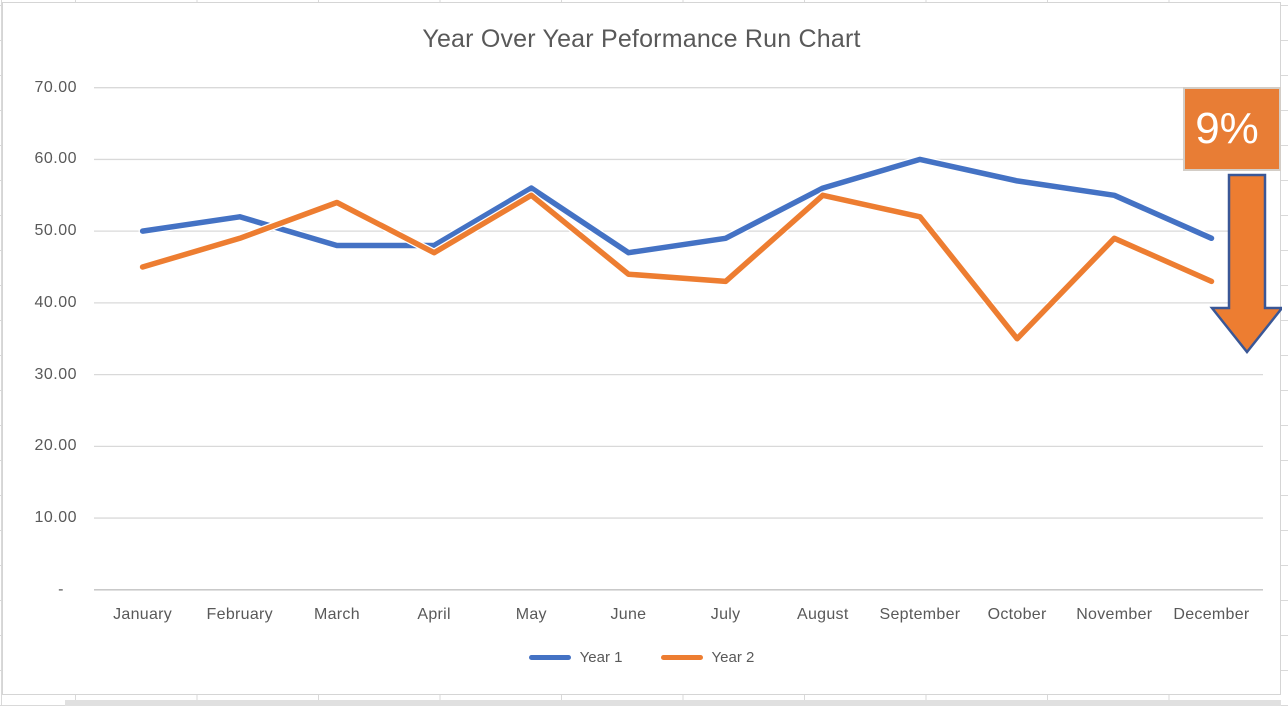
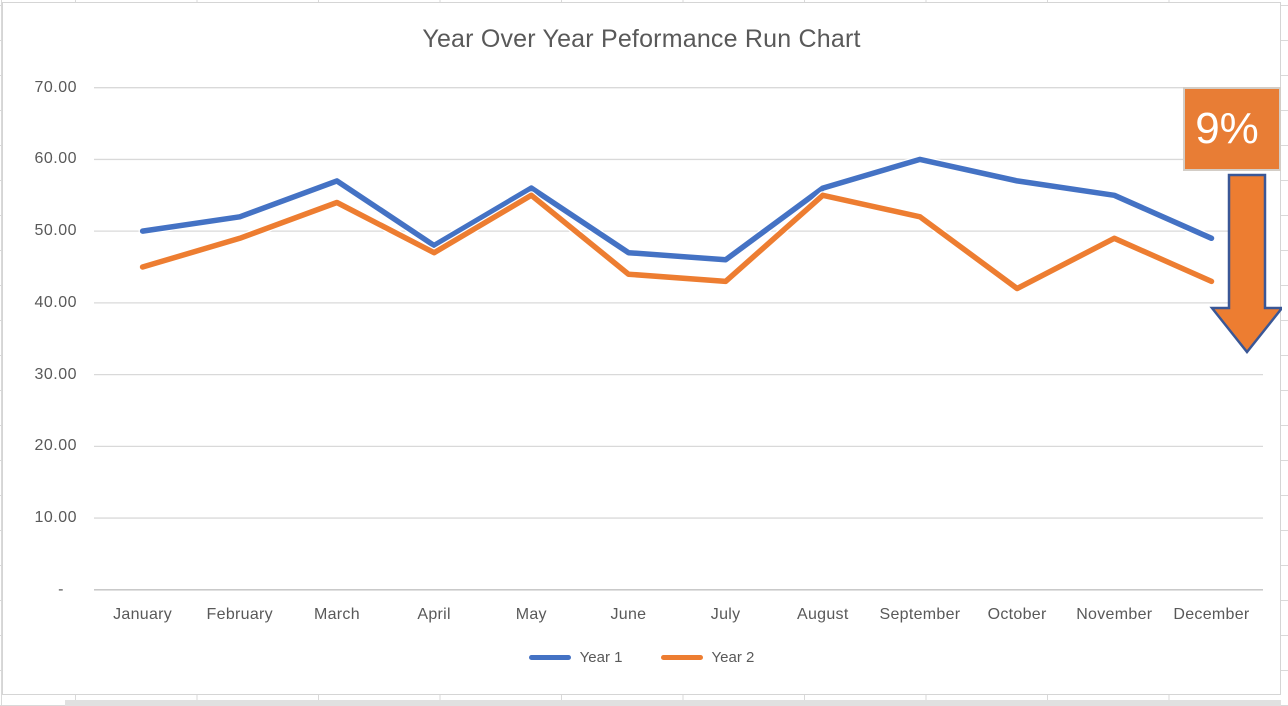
Year 1/March: 48 -> 57
Year 1/July: 49 -> 46
Year 2/October: 35 -> 42
